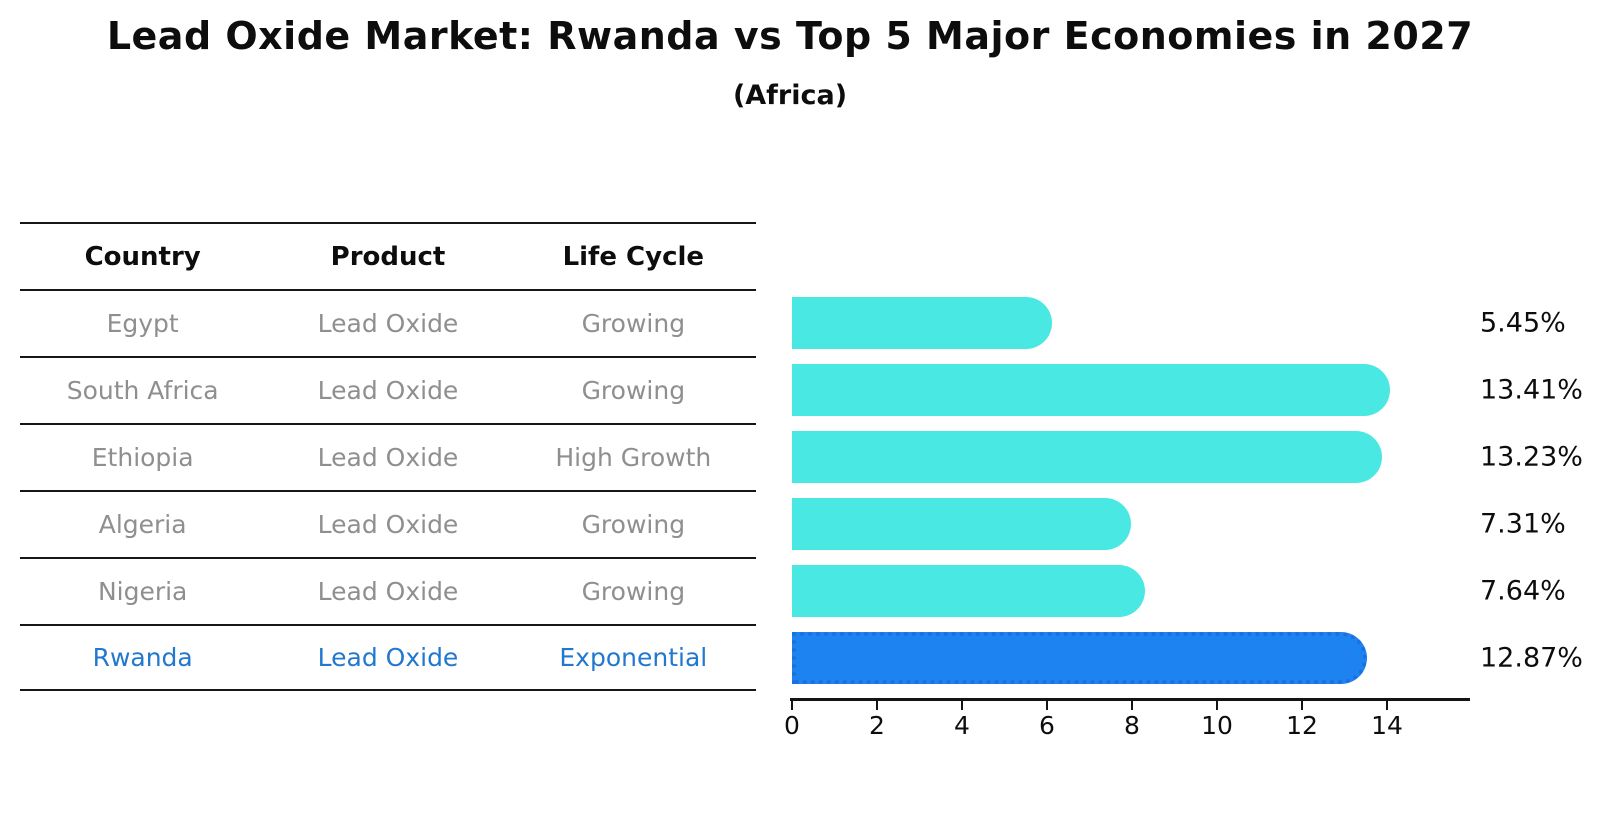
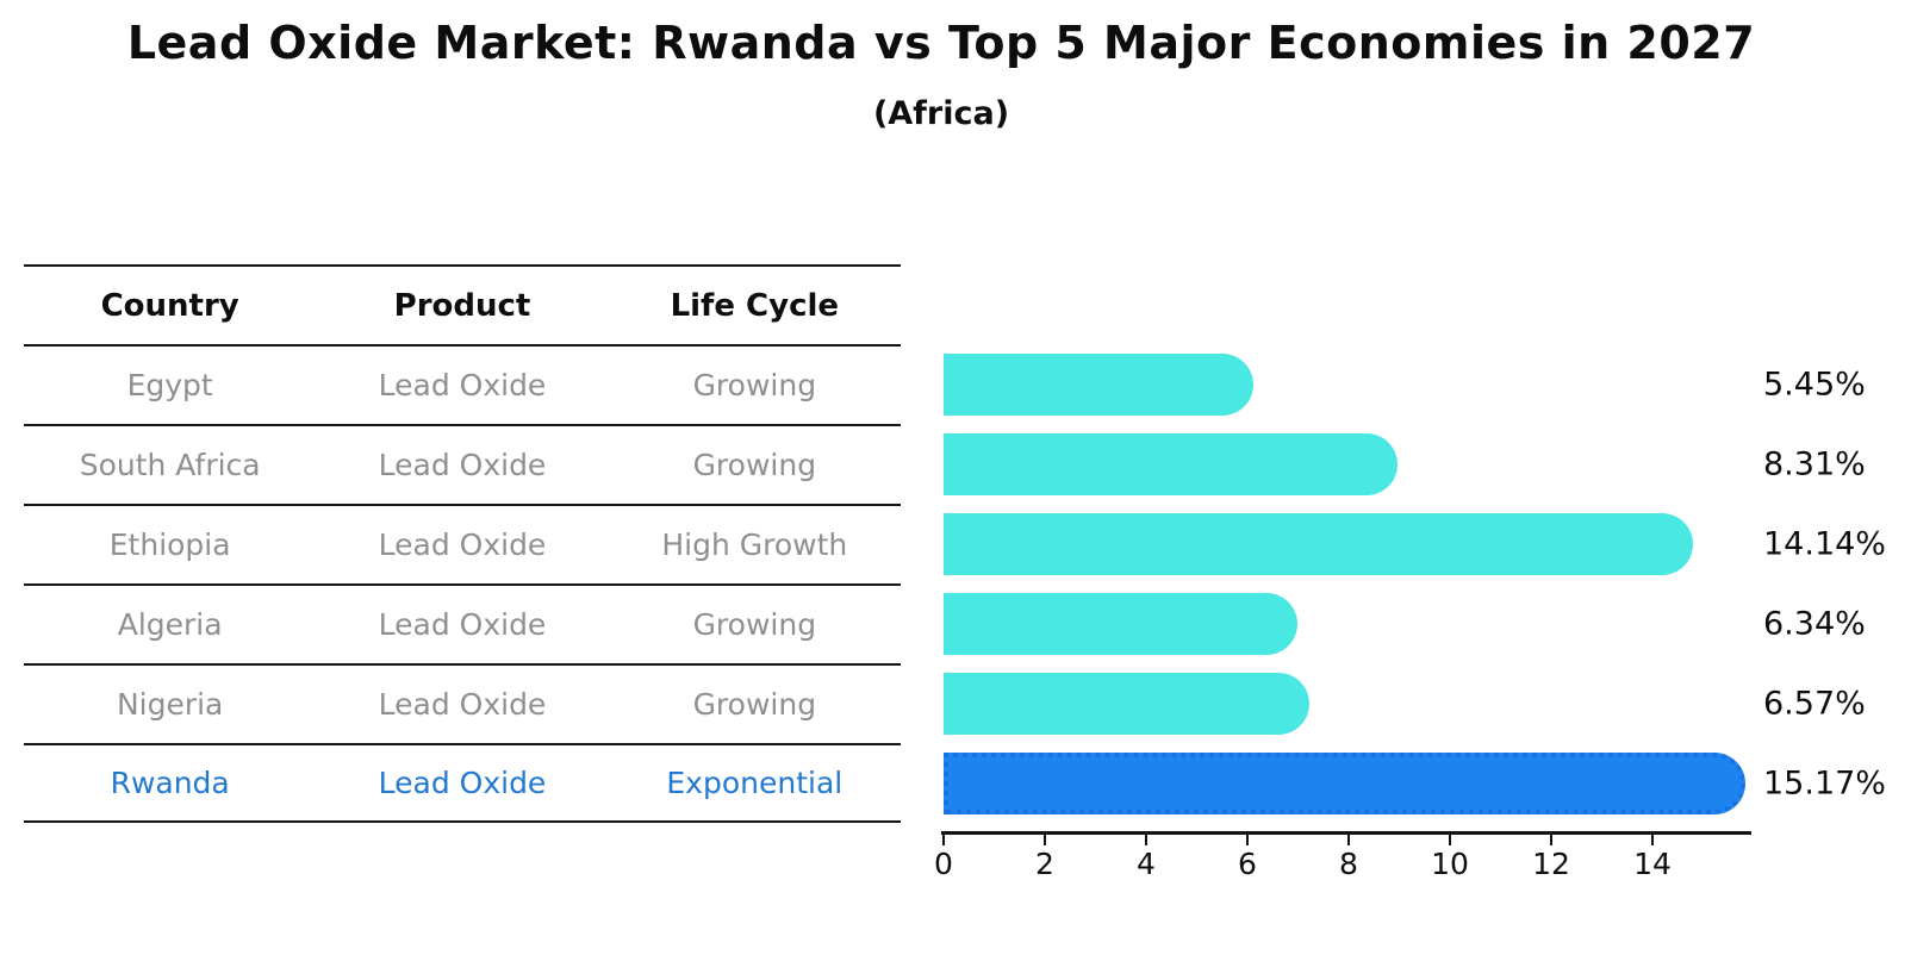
South Africa: 13.41% -> 8.31%
Ethiopia: 13.23% -> 14.14%
Algeria: 7.31% -> 6.34%
Nigeria: 7.64% -> 6.57%
Rwanda: 12.87% -> 15.17%
